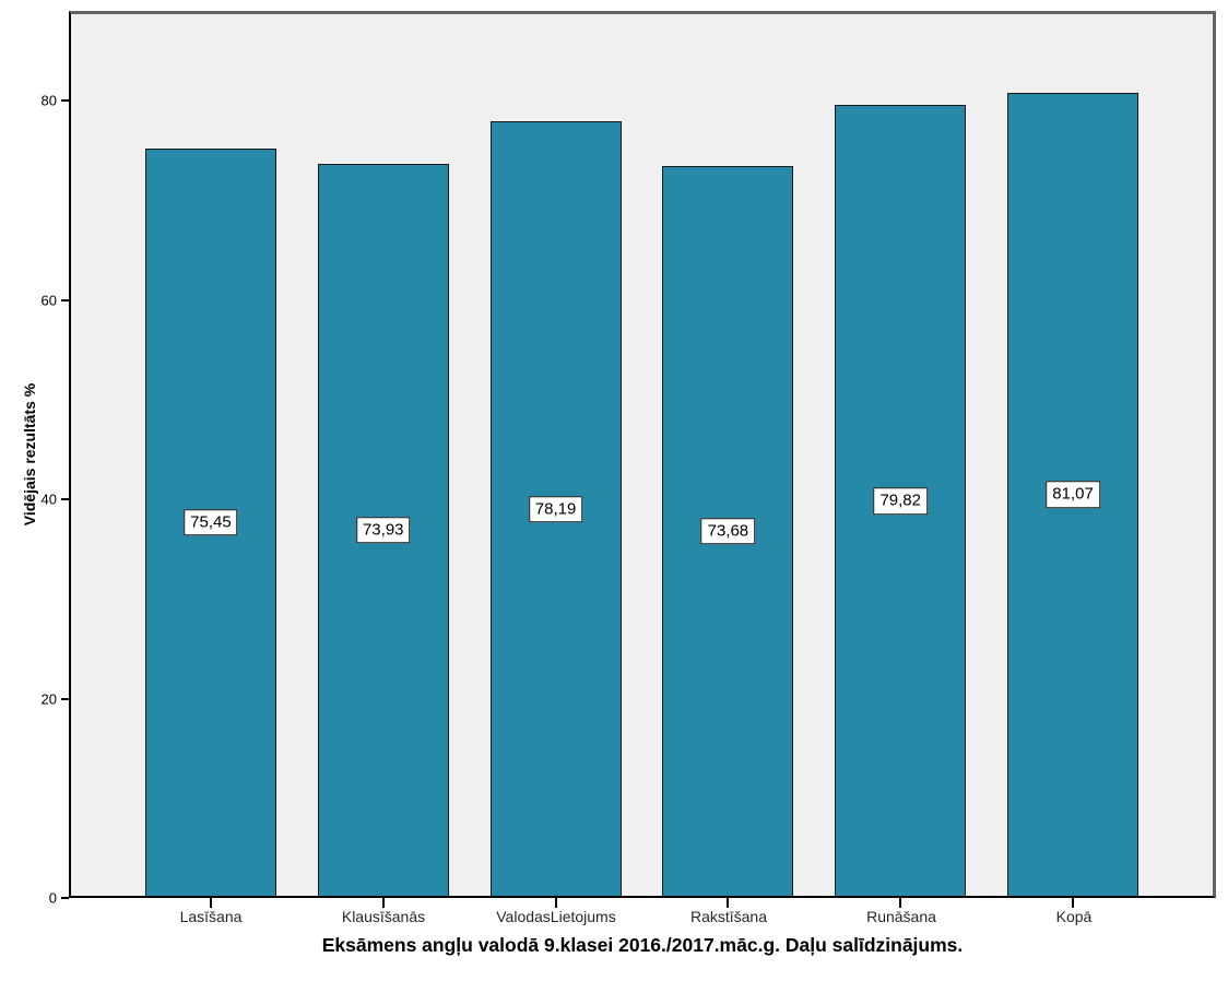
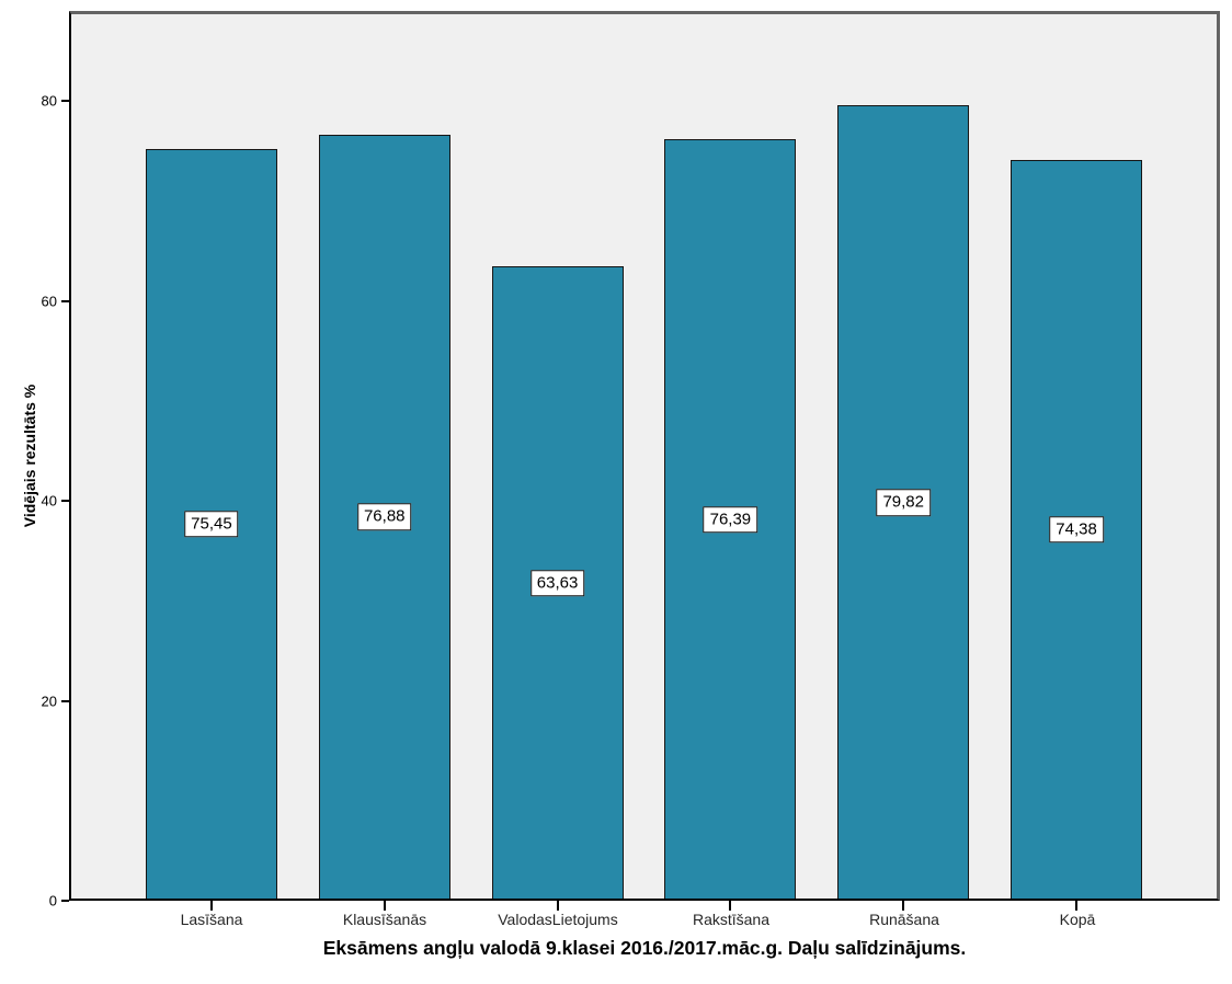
Klausīšanās: 73,93 -> 76,88
ValodasLietojums: 78,19 -> 63,63
Rakstīšana: 73,68 -> 76,39
Kopā: 81,07 -> 74,38
